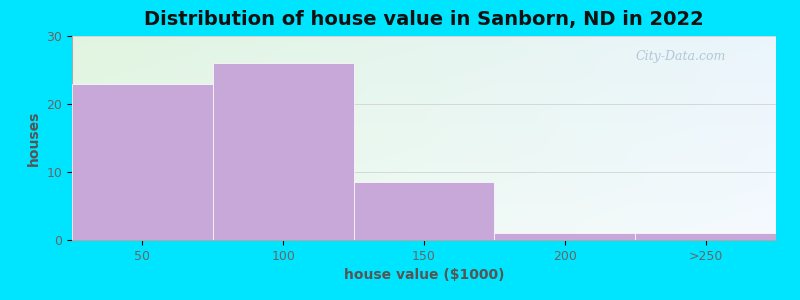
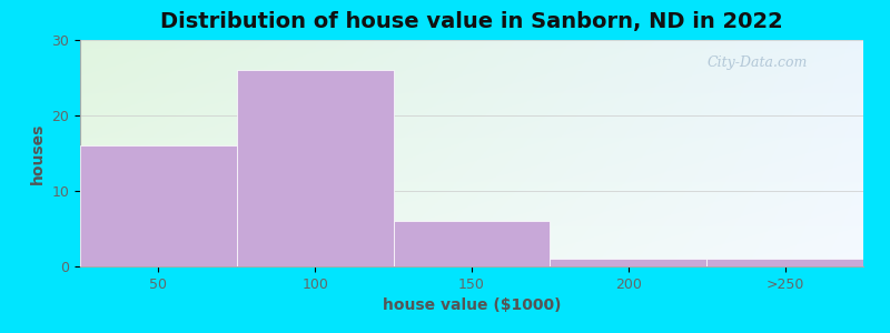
50: 23.0 -> 16.0
150: 8.5 -> 6.0
